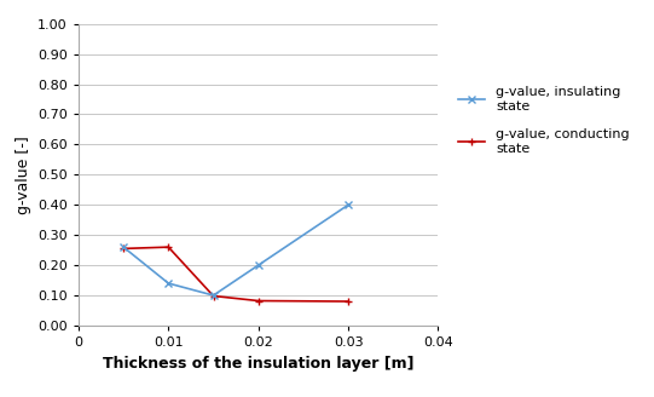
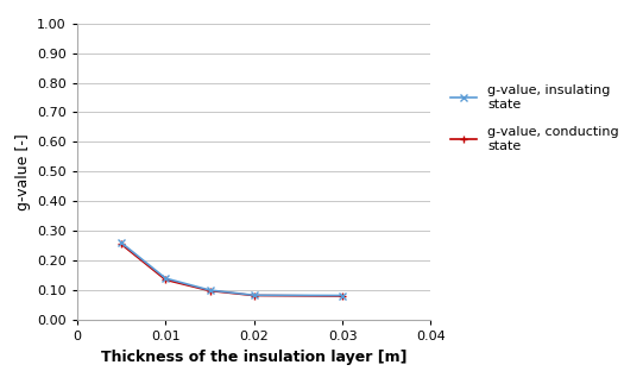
g-value, conducting state/0.01: 0.260 -> 0.135
g-value, insulating state/0.02: 0.200 -> 0.083
g-value, insulating state/0.03: 0.400 -> 0.082
